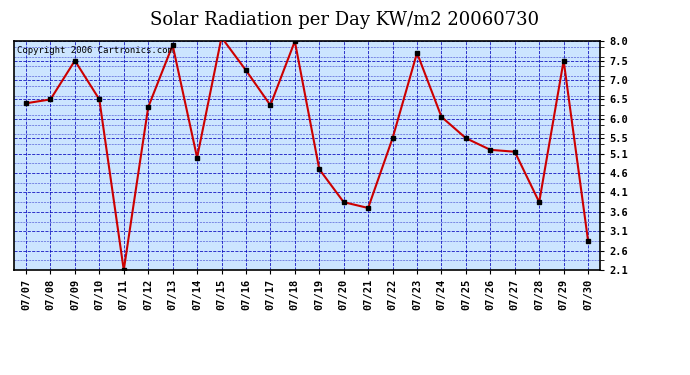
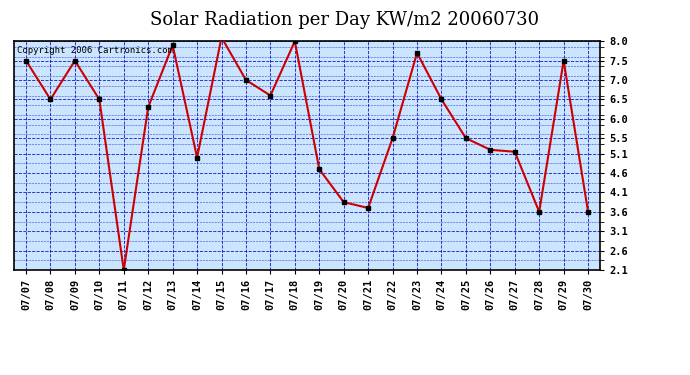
07/07: 6.40 -> 7.50
07/16: 7.25 -> 7.00
07/17: 6.35 -> 6.60
07/24: 6.05 -> 6.50
07/28: 3.85 -> 3.60
07/30: 2.85 -> 3.60
